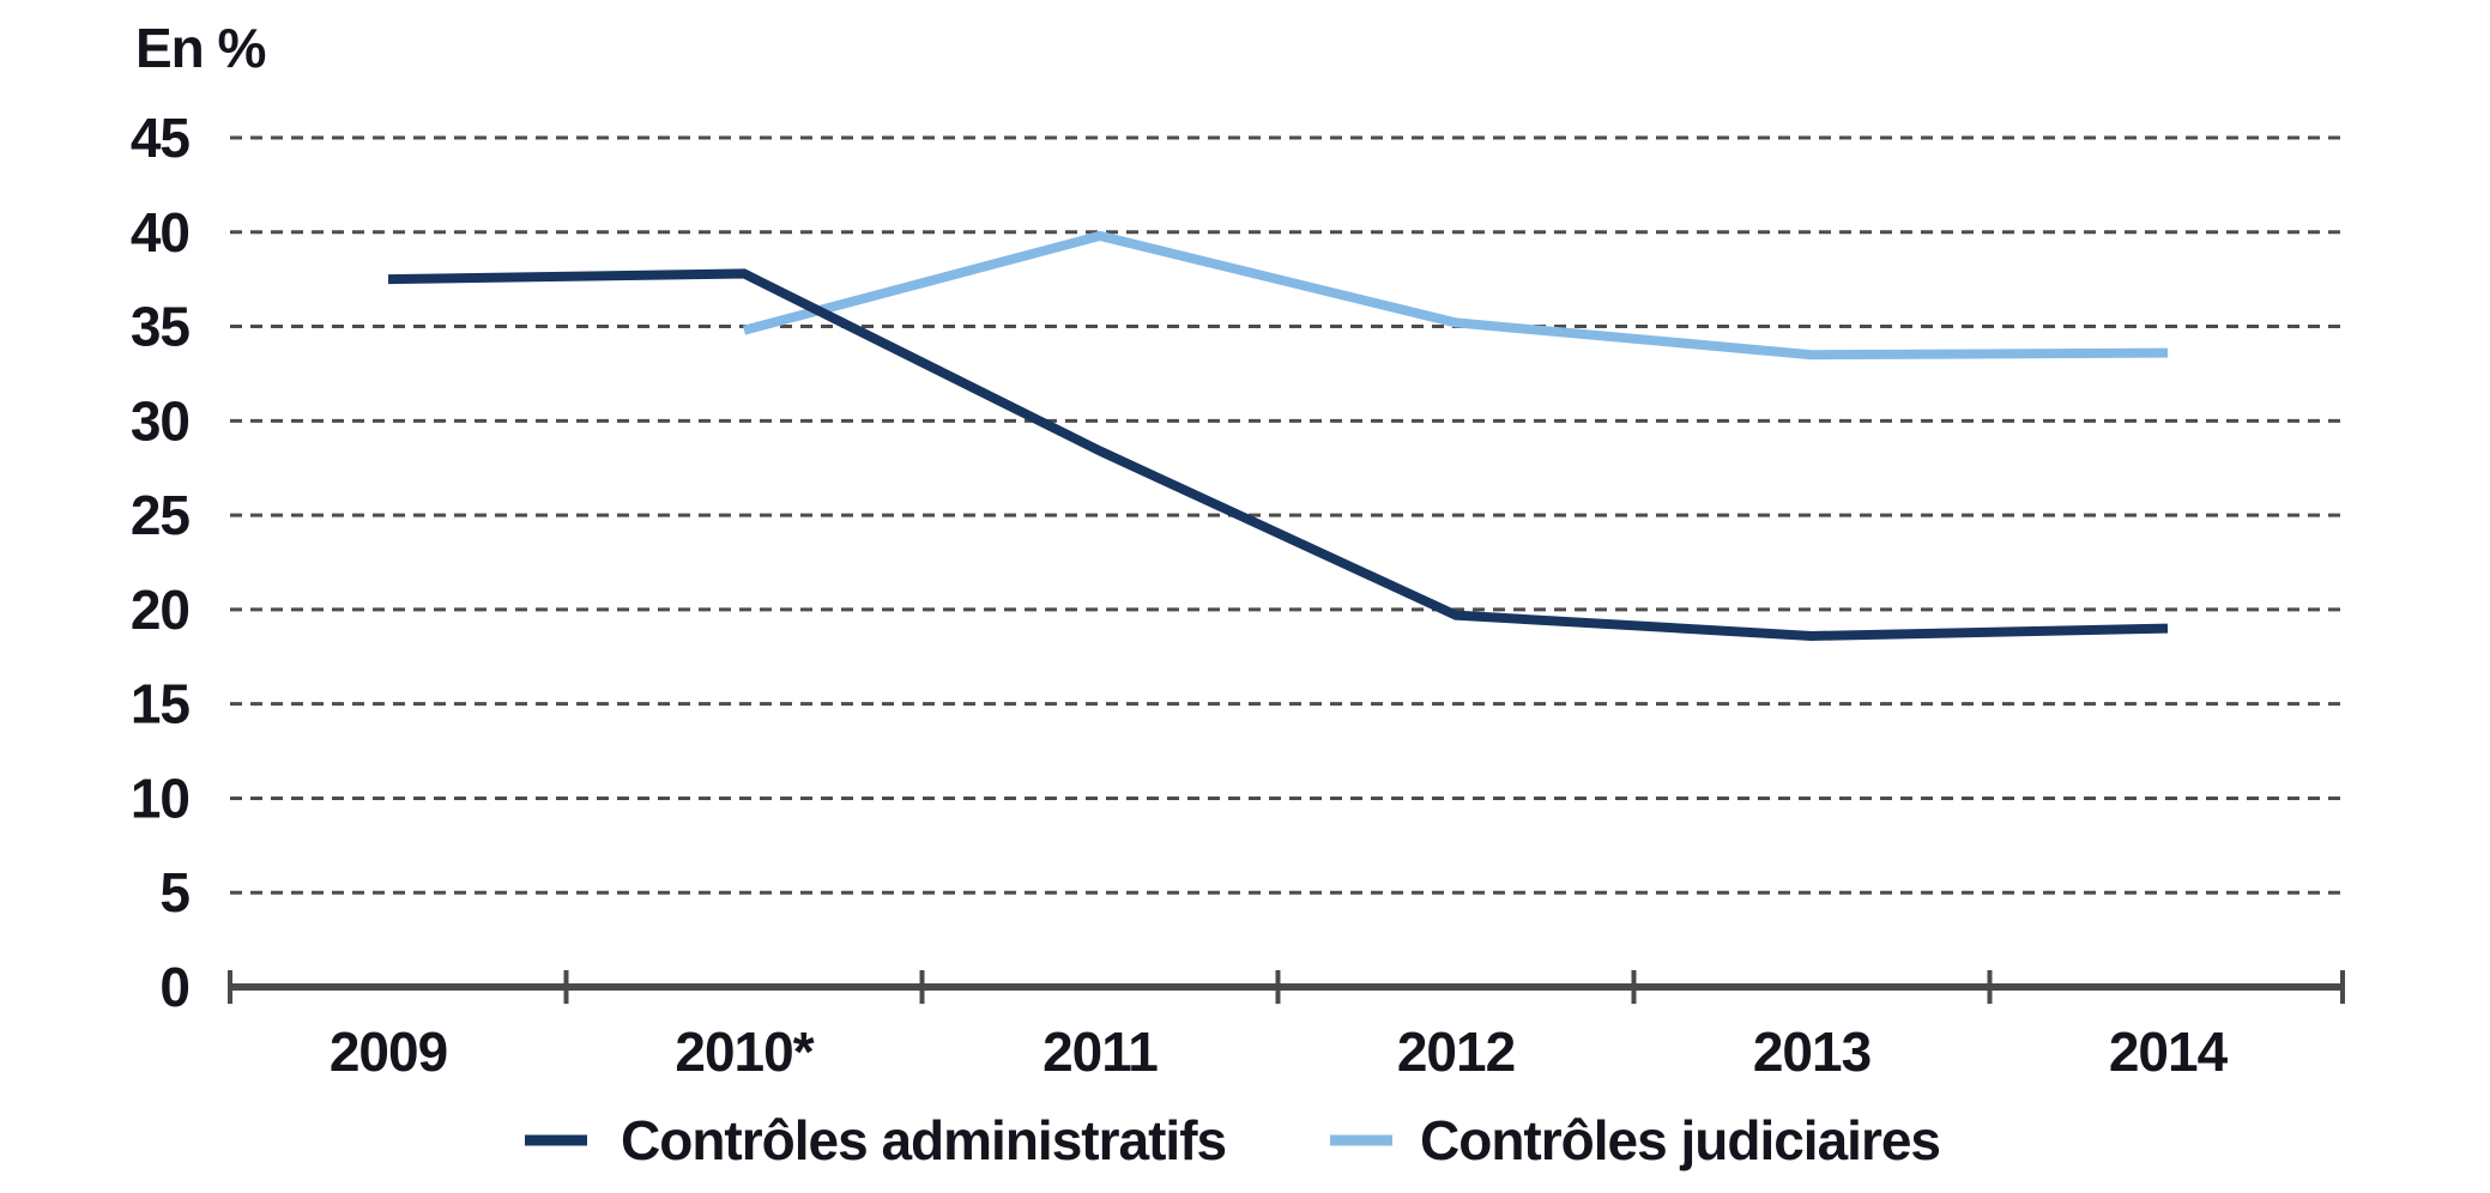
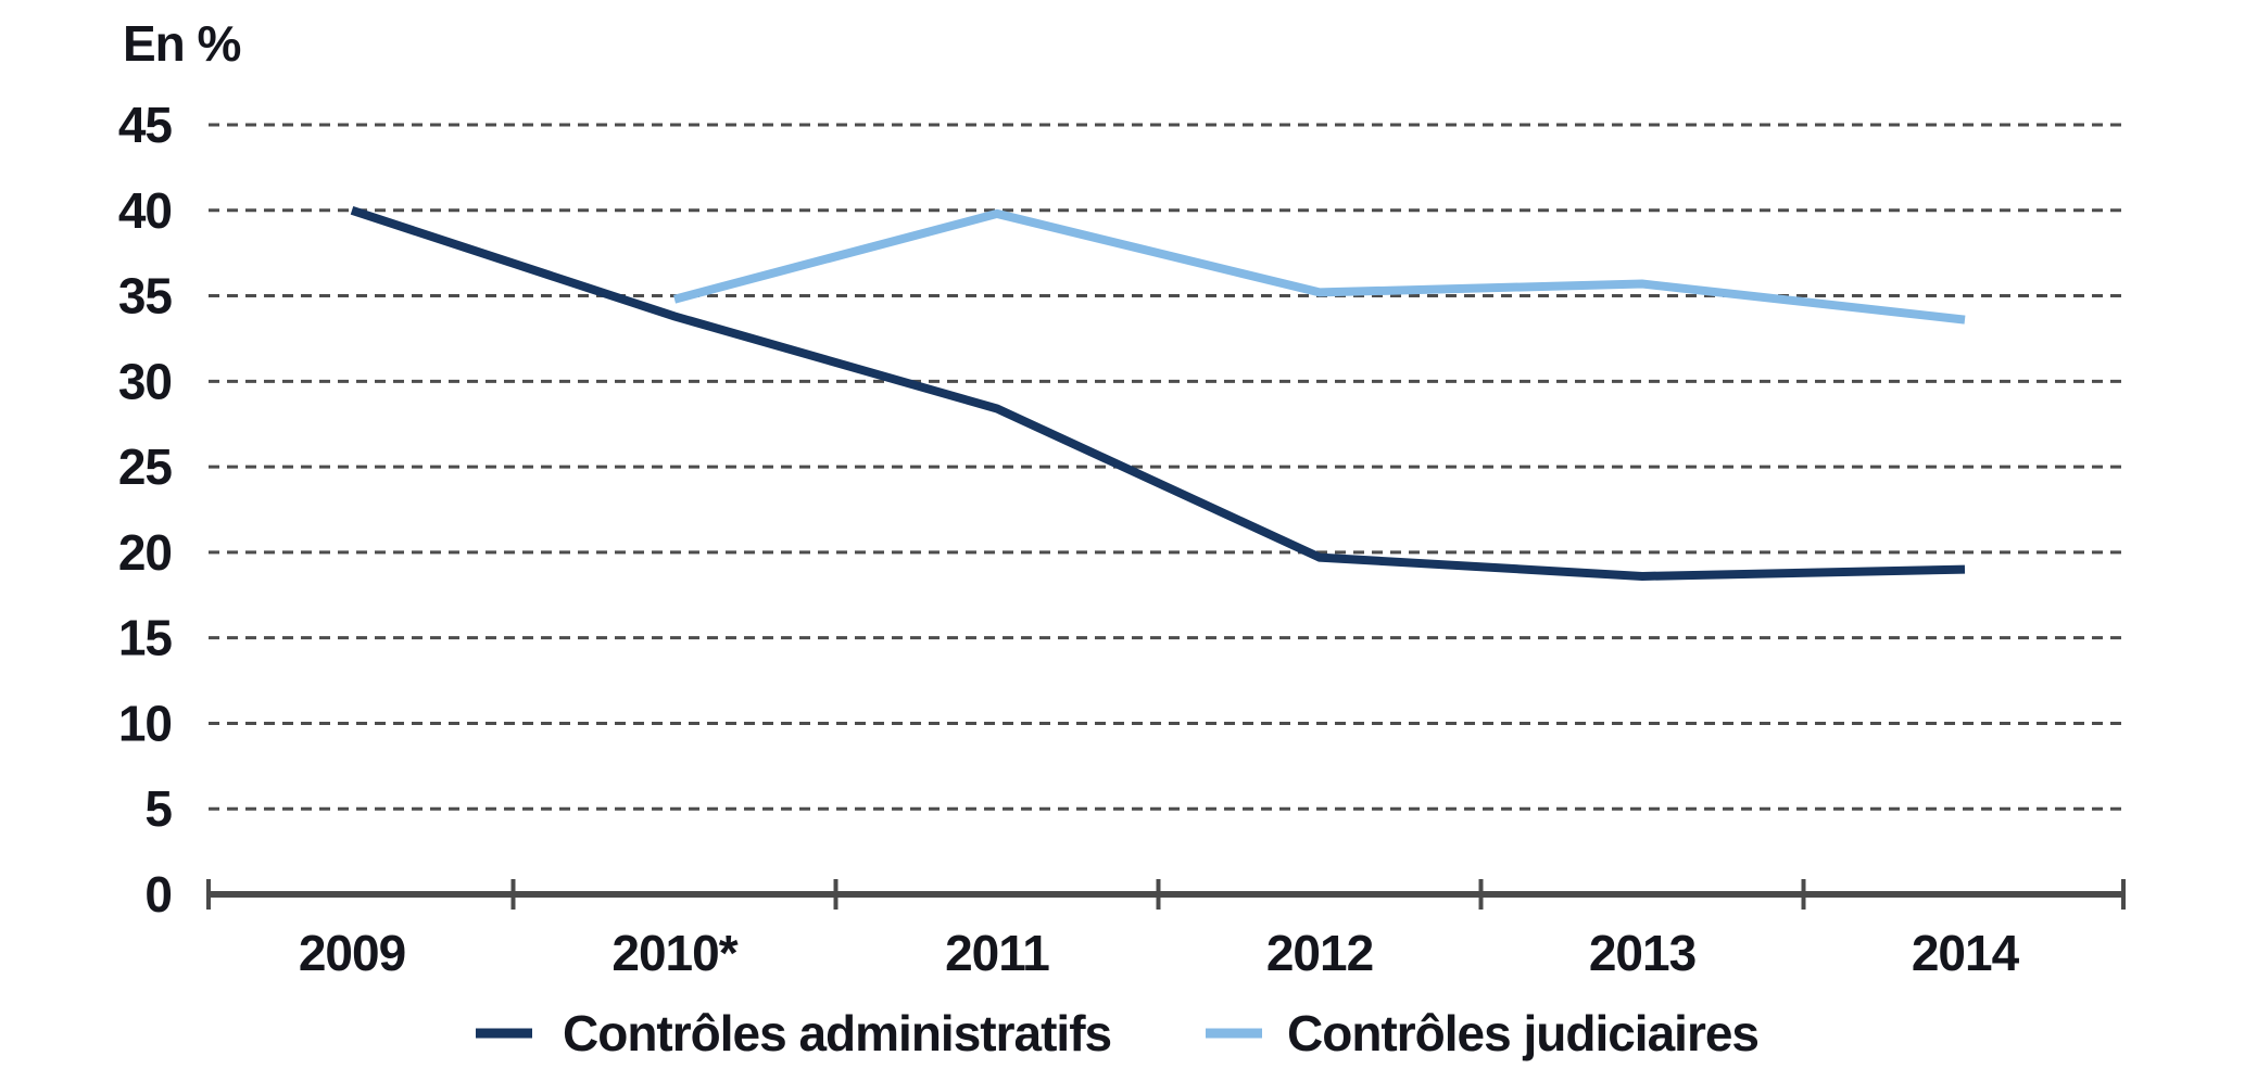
Contrôles administratifs/2009: 37.5 -> 40.0
Contrôles administratifs/2010*: 37.8 -> 33.8
Contrôles judiciaires/2013: 33.5 -> 35.7
